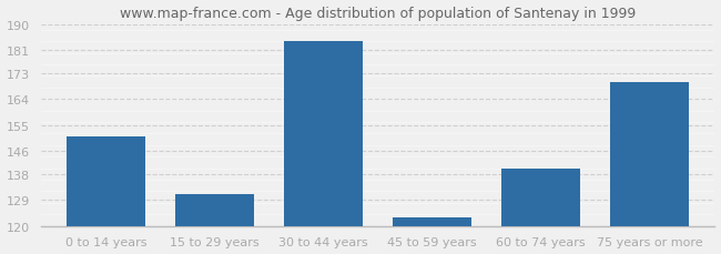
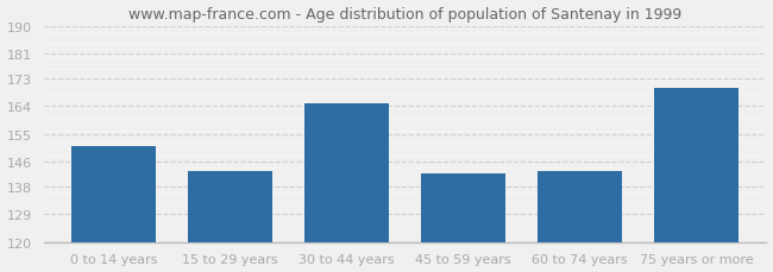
15 to 29 years: 131 -> 143
30 to 44 years: 184 -> 165
45 to 59 years: 123 -> 142
60 to 74 years: 140 -> 143
